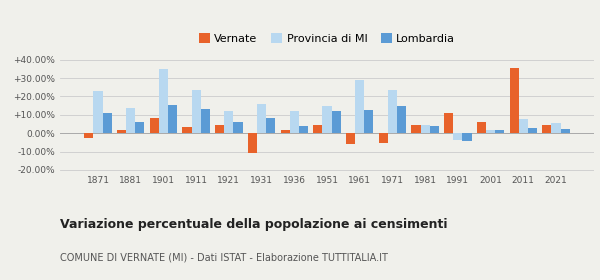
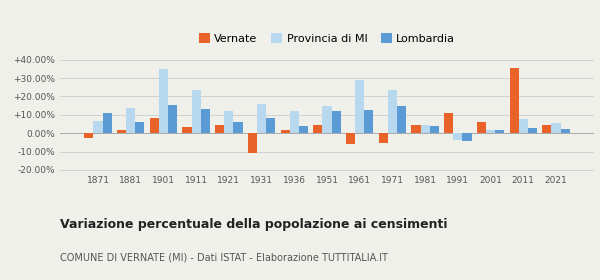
Provincia di MI/1871: 23% -> 6%
